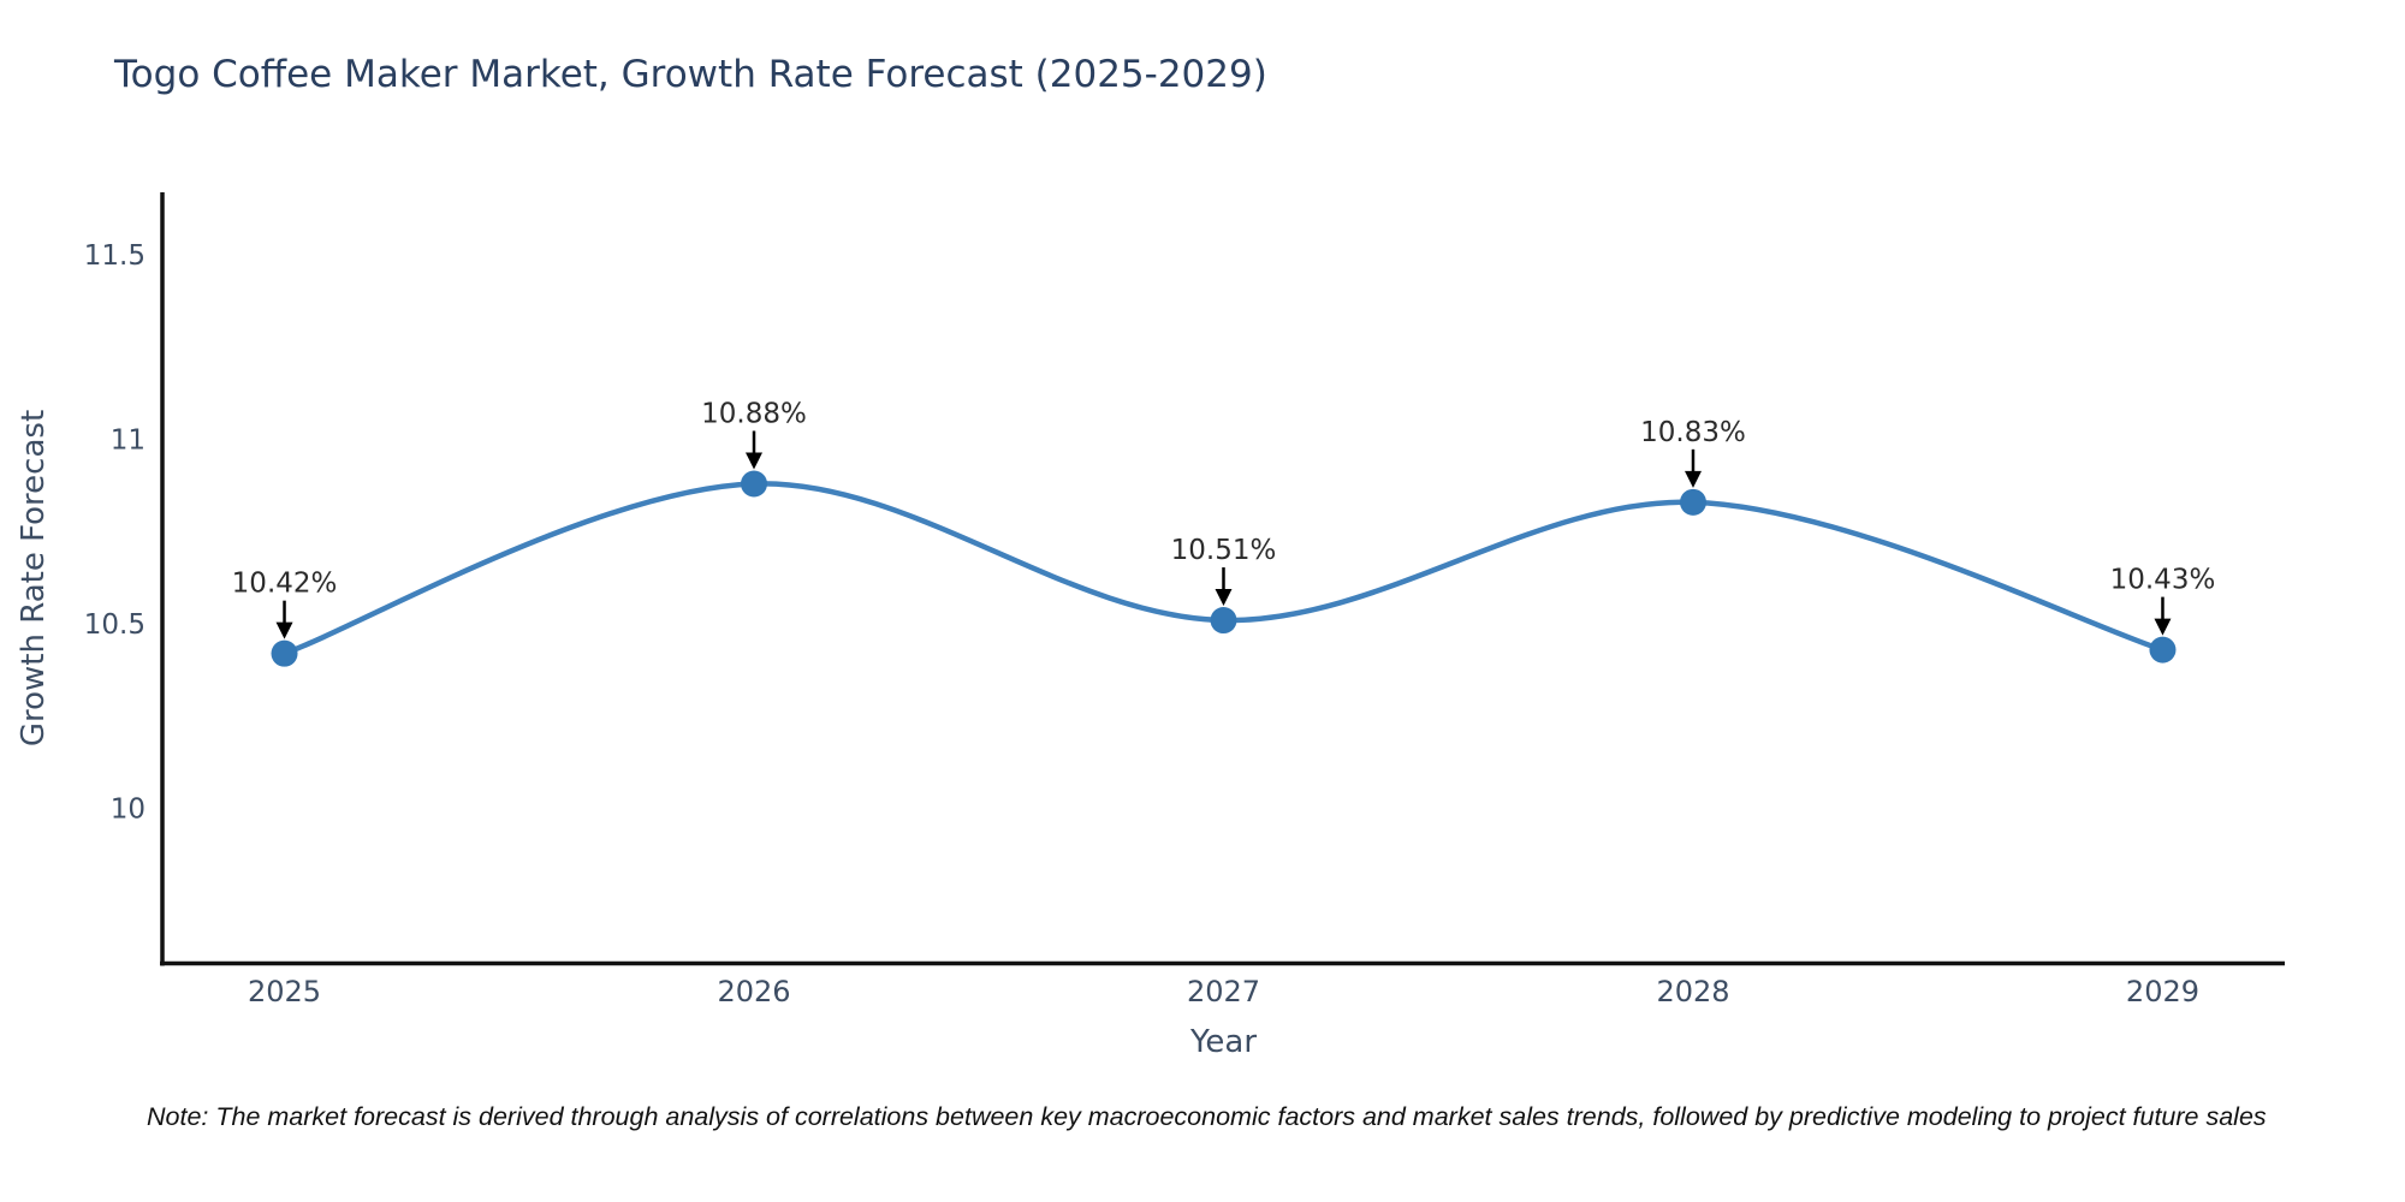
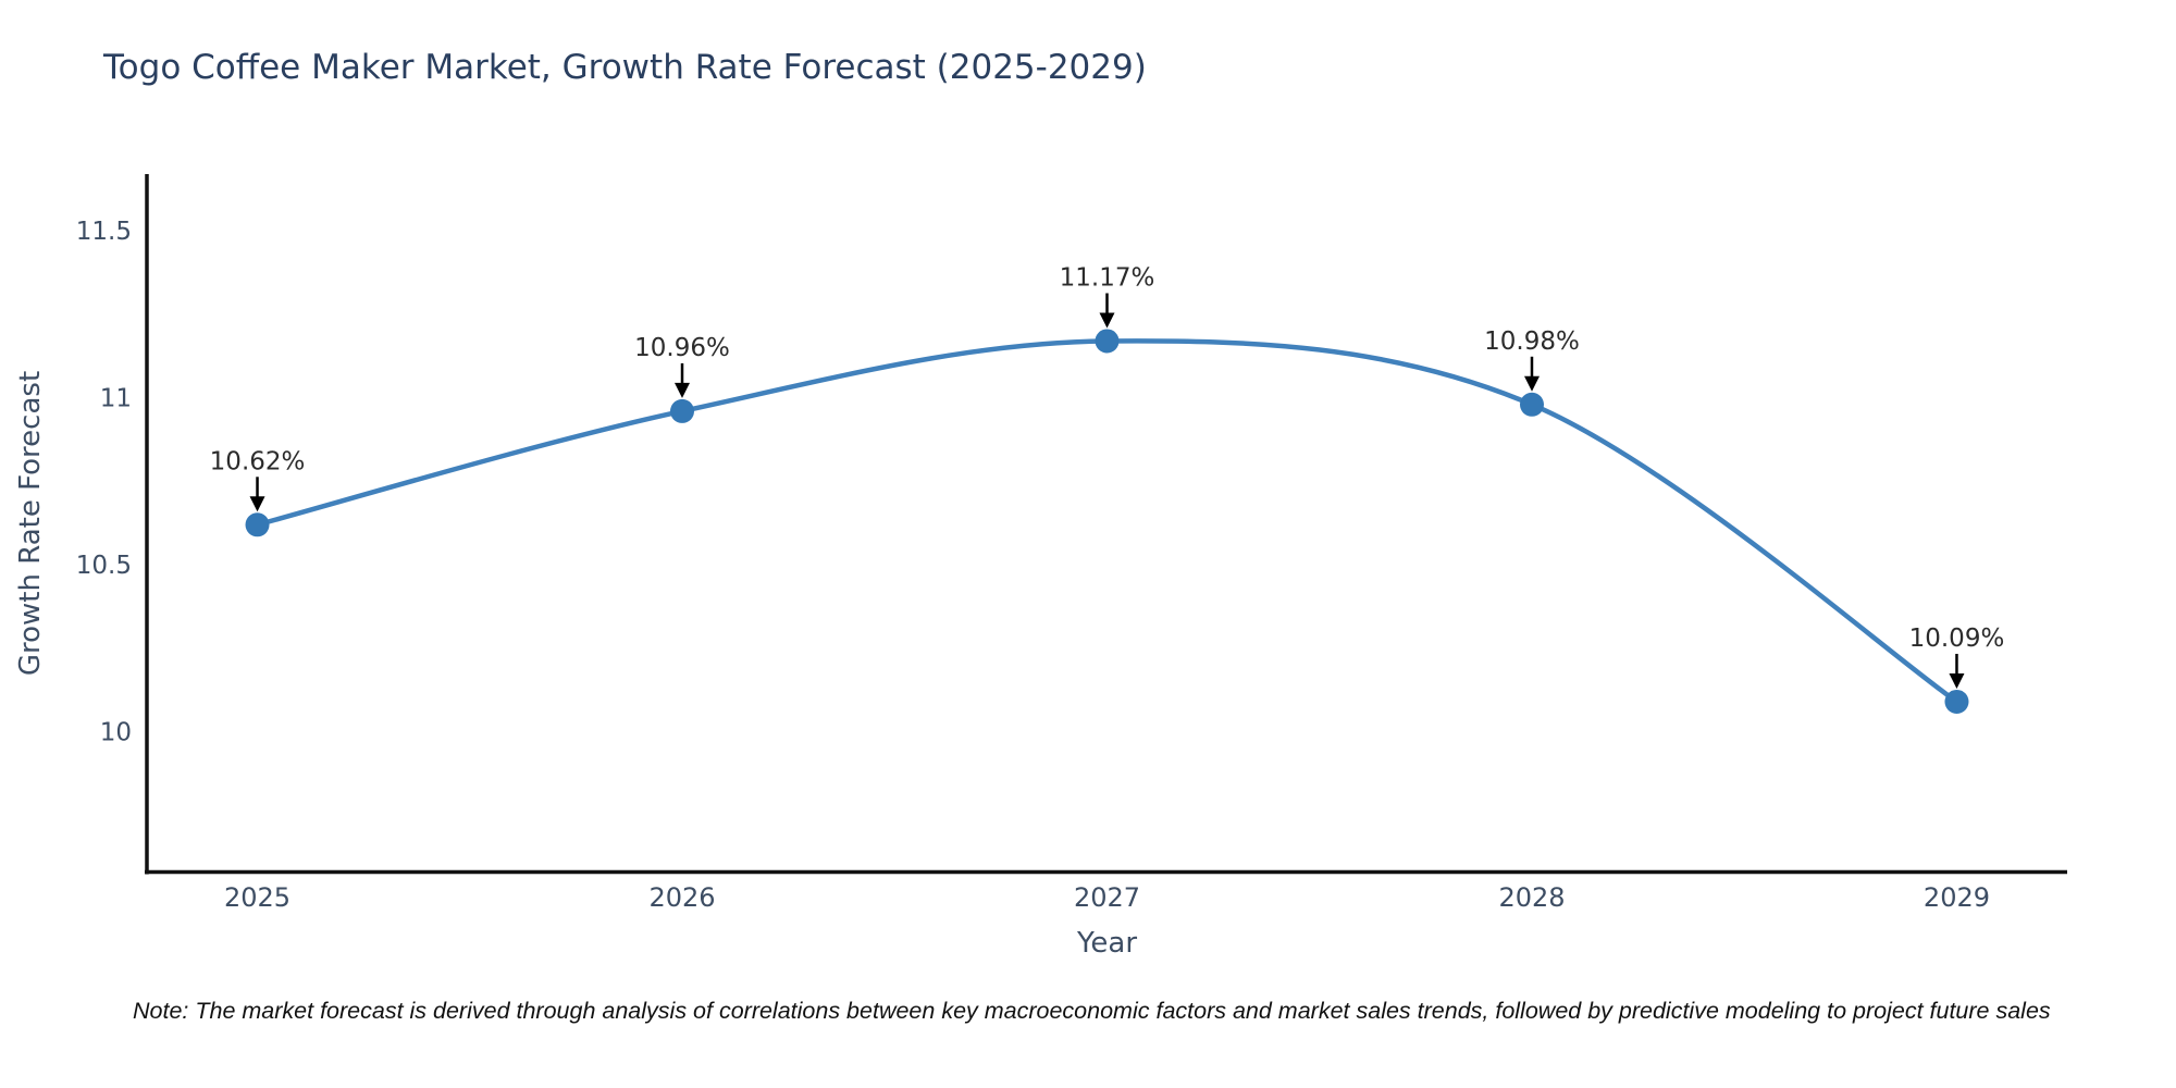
2025: 10.42% -> 10.62%
2026: 10.88% -> 10.96%
2027: 10.51% -> 11.17%
2028: 10.83% -> 10.98%
2029: 10.43% -> 10.09%
